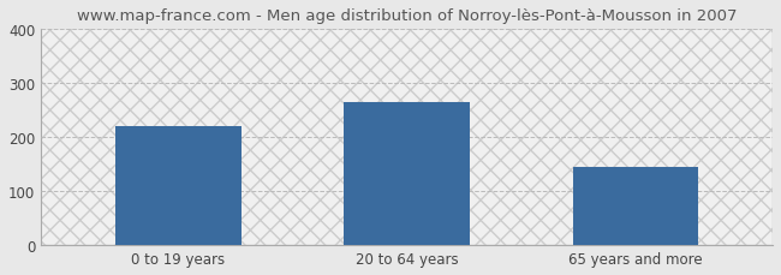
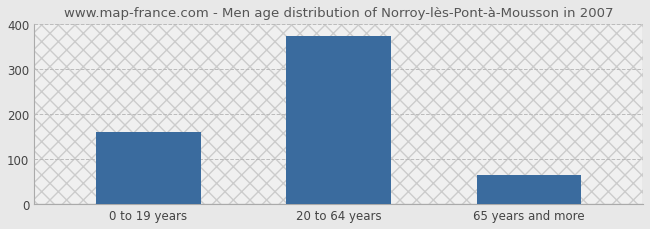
0 to 19 years: 220 -> 160
20 to 64 years: 265 -> 375
65 years and more: 145 -> 65
